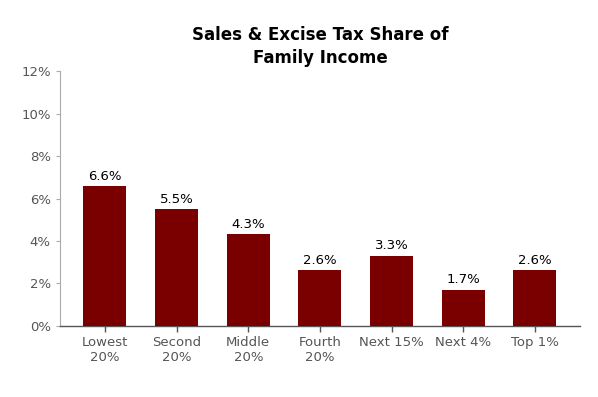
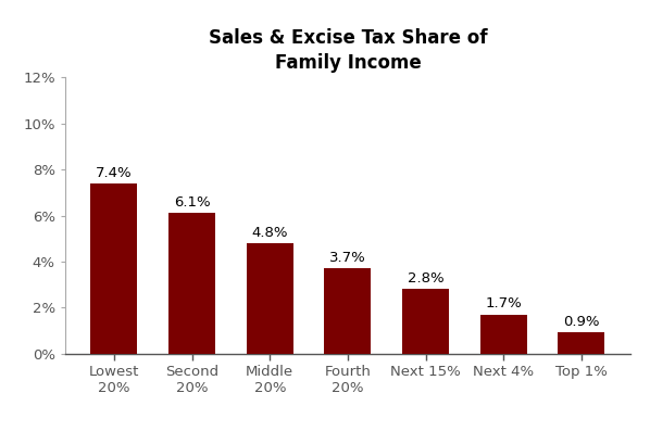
Lowest 20%: 6.6% -> 7.4%
Second 20%: 5.5% -> 6.1%
Middle 20%: 4.3% -> 4.8%
Fourth 20%: 2.6% -> 3.7%
Next 15%: 3.3% -> 2.8%
Top 1%: 2.6% -> 0.9%
